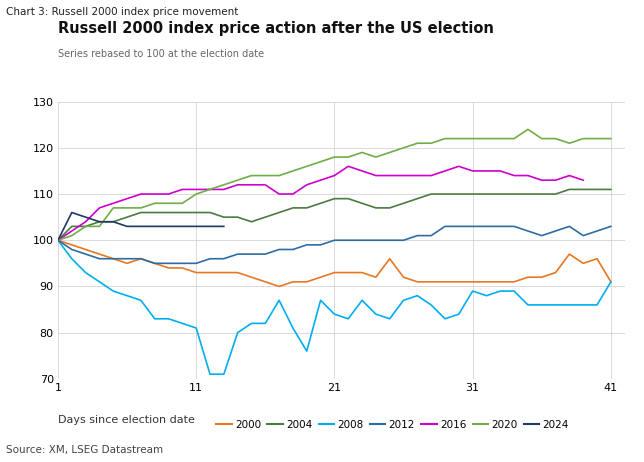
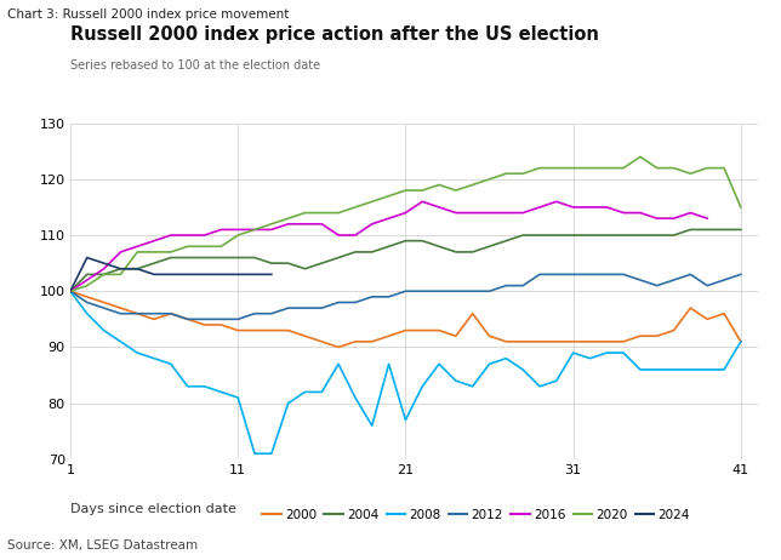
2008/21: 84 -> 77
2020/41: 122 -> 115
